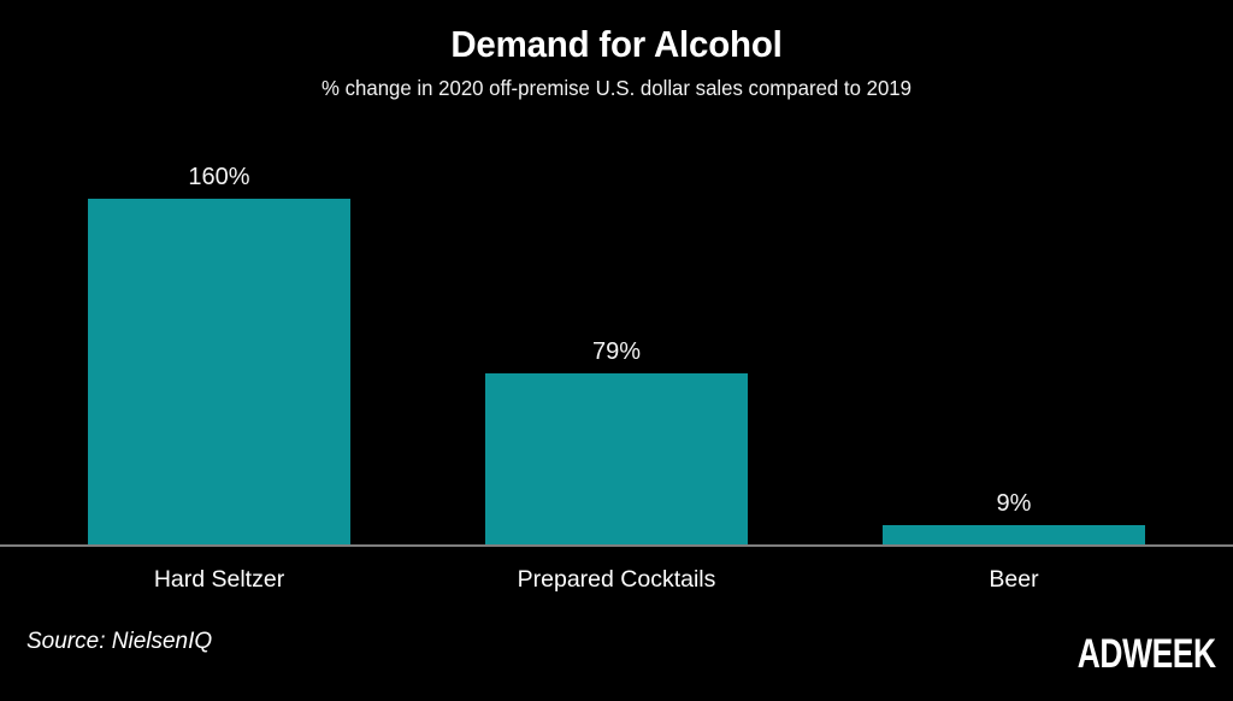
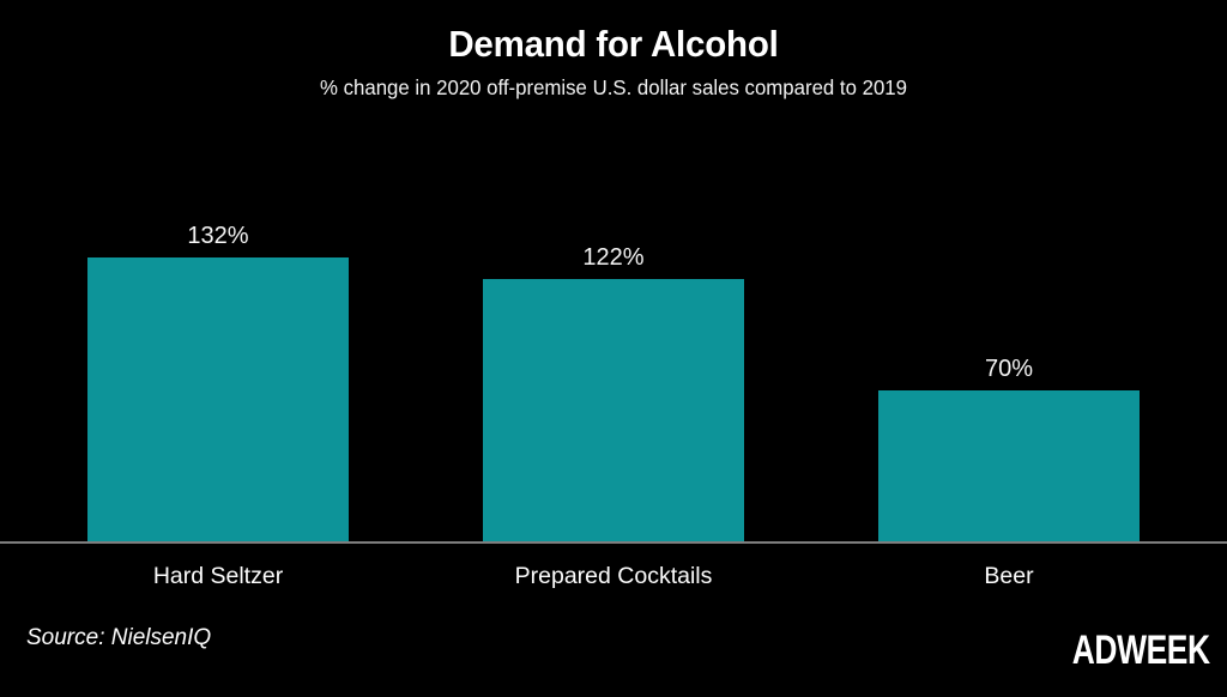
Hard Seltzer: 160% -> 132%
Prepared Cocktails: 79% -> 122%
Beer: 9% -> 70%
